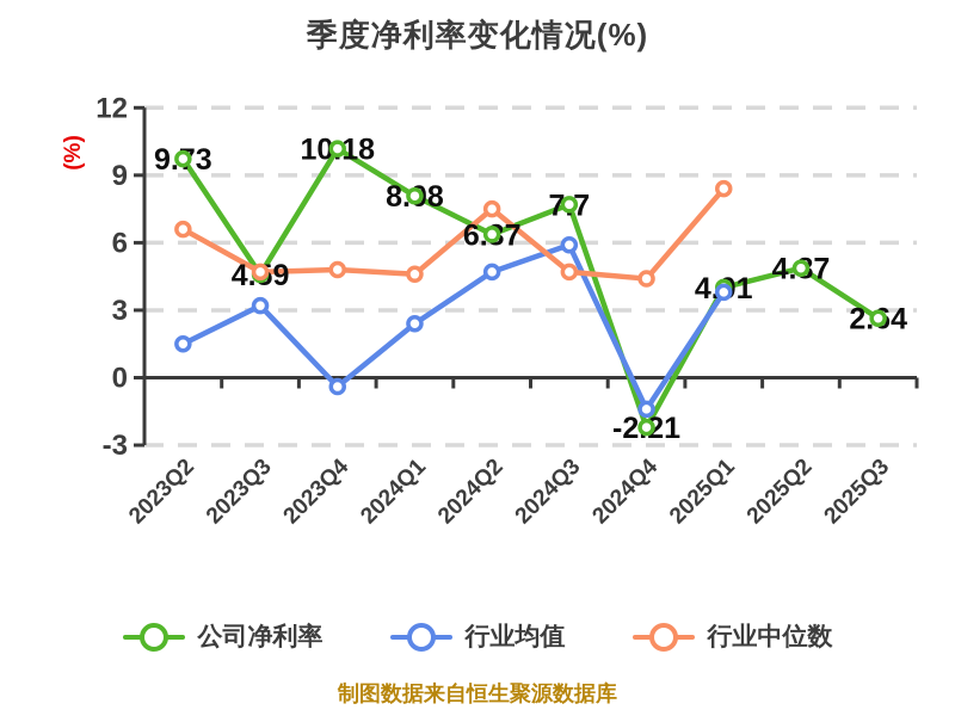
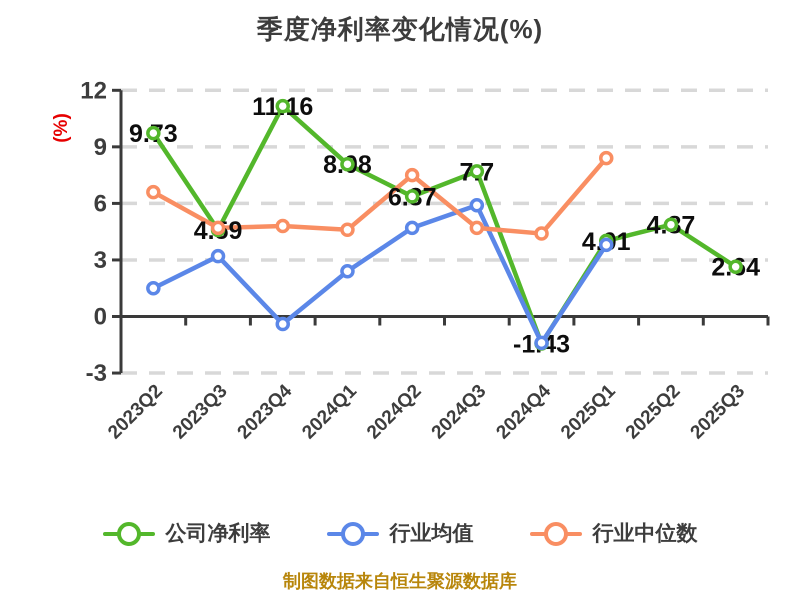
公司净利率/2023Q4: 10.18 -> 11.16
公司净利率/2024Q4: -2.21 -> -1.43
